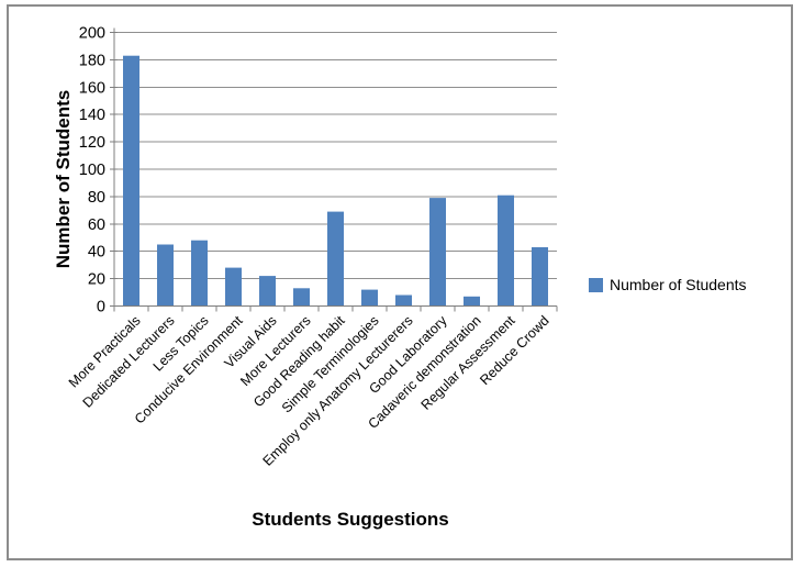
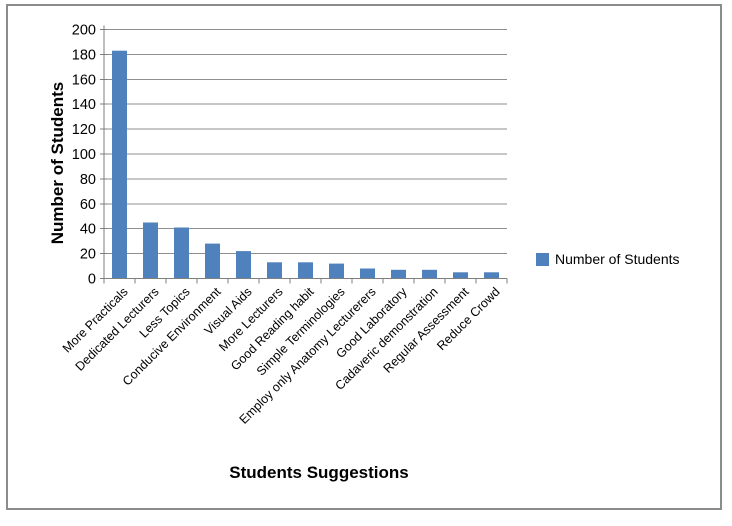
Less Topics: 48 -> 41
Good Reading habit: 69 -> 13
Good Laboratory: 79 -> 7
Regular Assessment: 81 -> 5
Reduce Crowd: 43 -> 5
